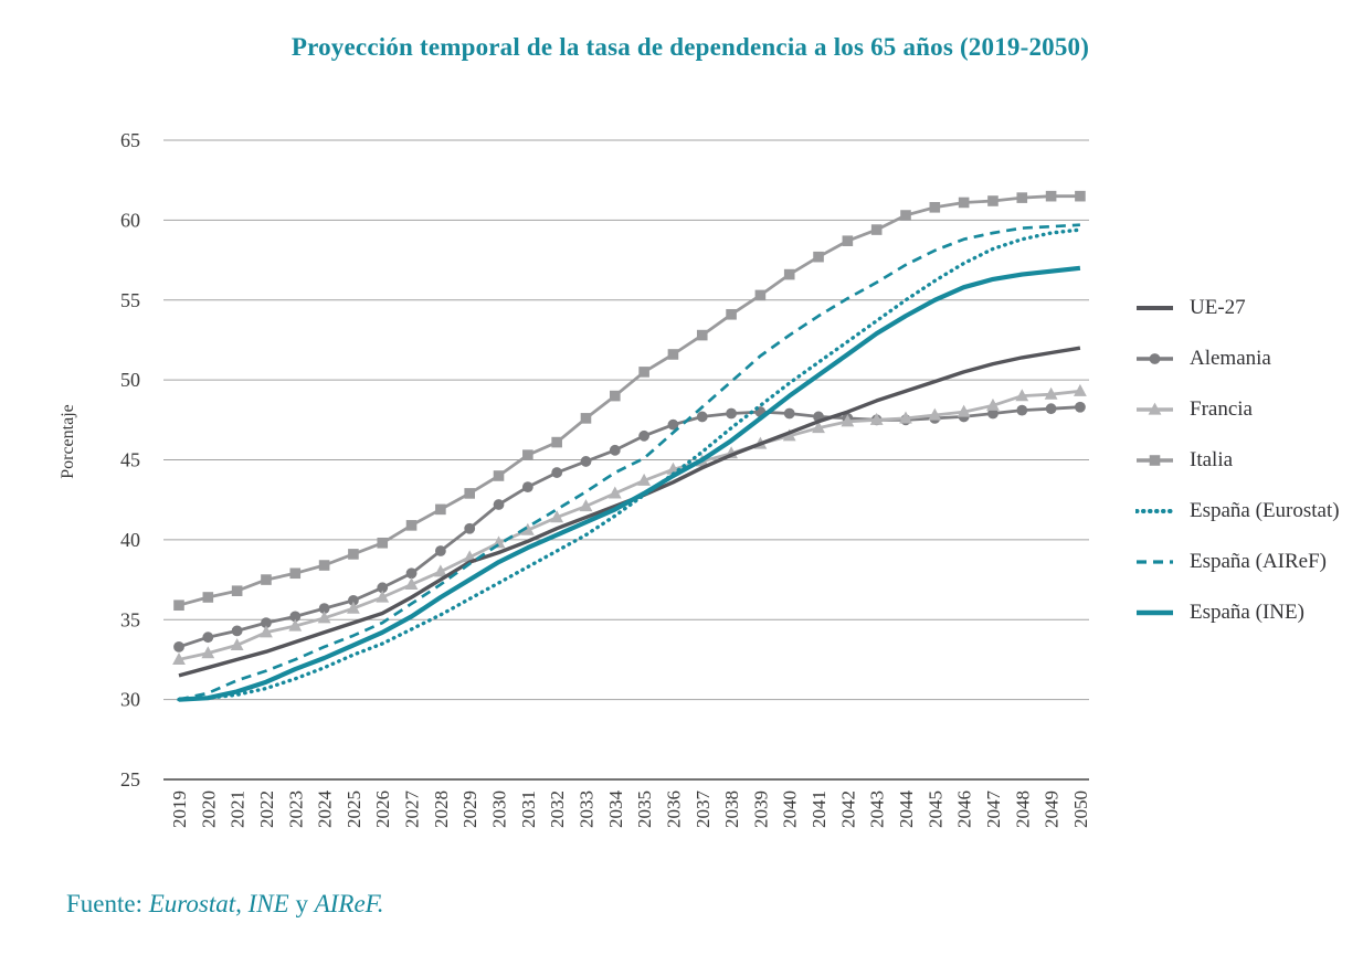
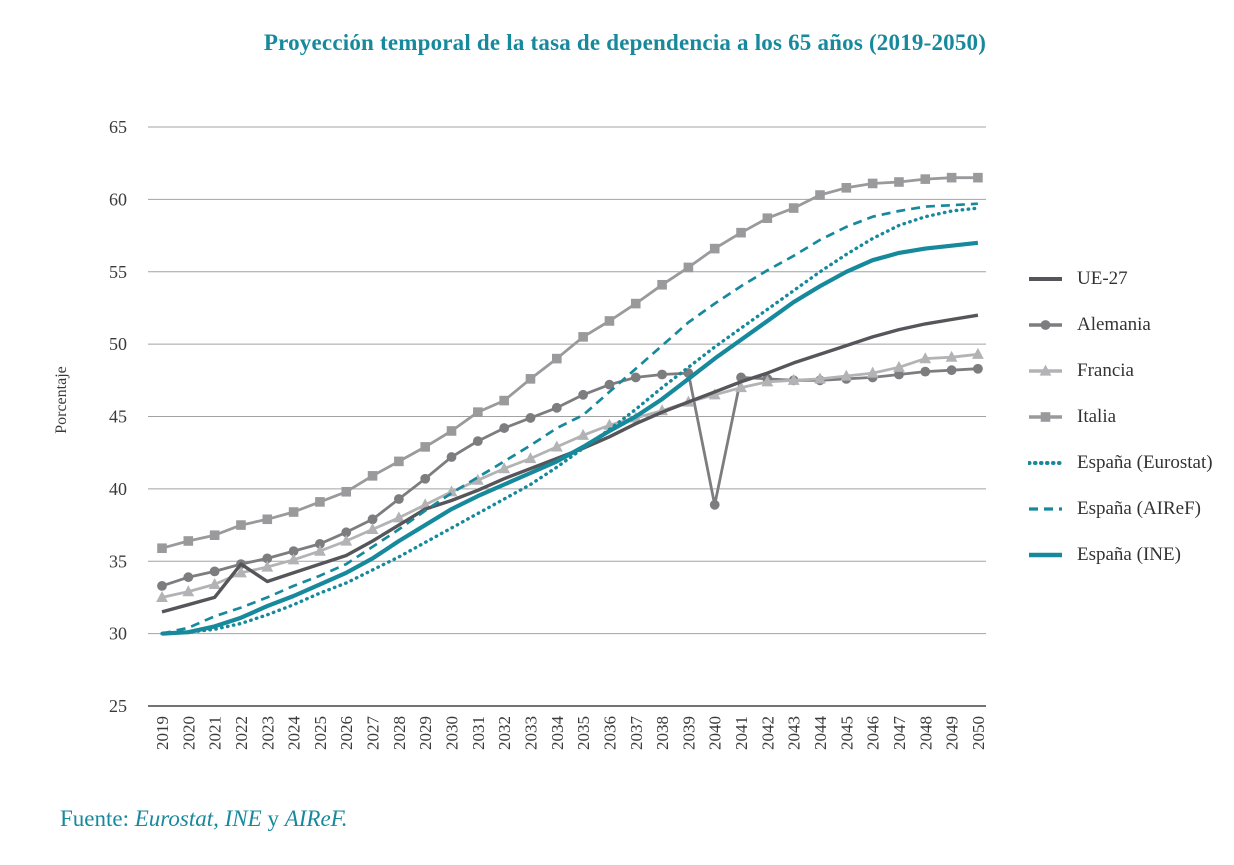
UE-27/2022: 33.0 -> 34.8
Alemania/2040: 47.9 -> 38.9
